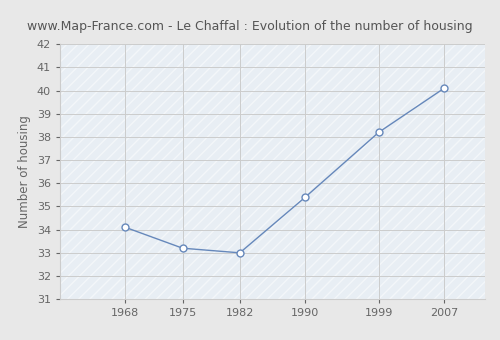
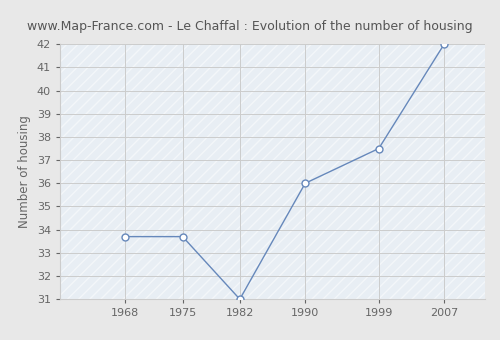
1968: 34.1 -> 33.7
1975: 33.2 -> 33.7
1982: 33.0 -> 31.0
1990: 35.4 -> 36.0
1999: 38.2 -> 37.5
2007: 40.1 -> 42.0
